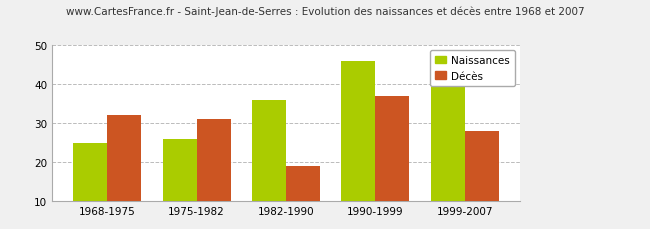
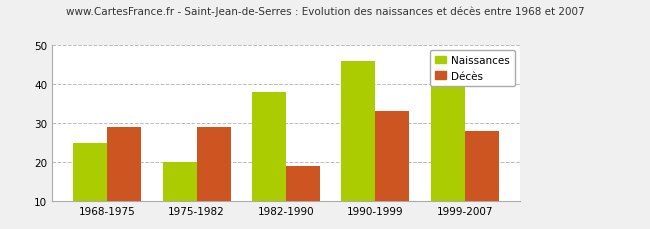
Décès/1968-1975: 32 -> 29
Naissances/1975-1982: 26 -> 20
Décès/1975-1982: 31 -> 29
Naissances/1982-1990: 36 -> 38
Décès/1990-1999: 37 -> 33
